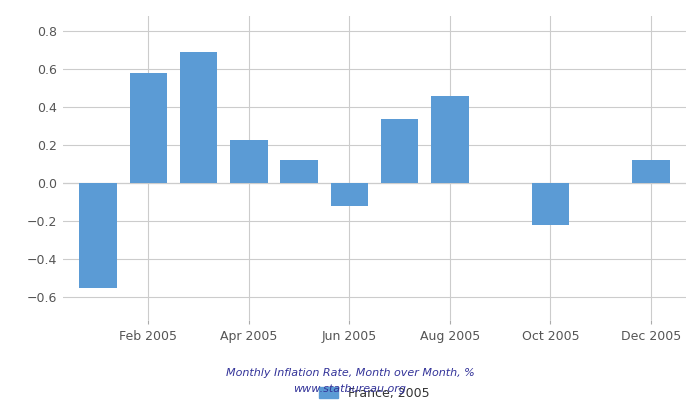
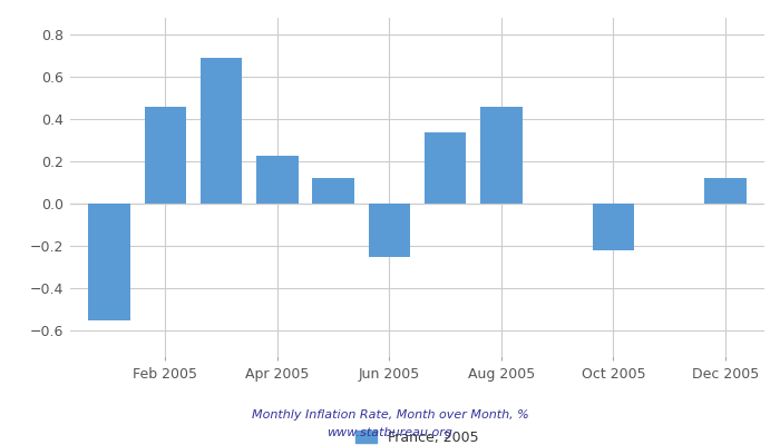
Feb 2005: 0.58 -> 0.46
Jun 2005: -0.12 -> -0.25
